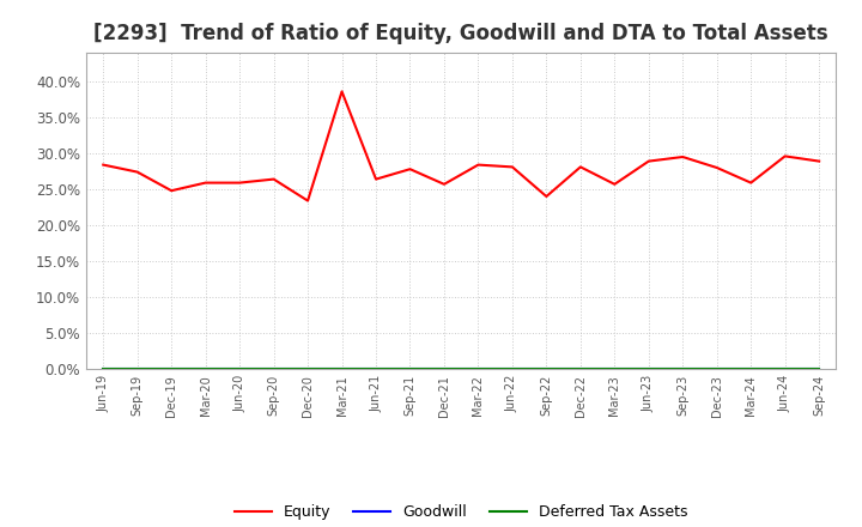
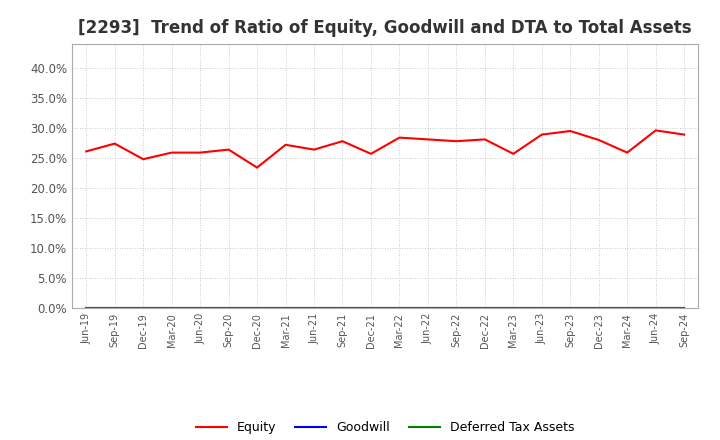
Equity/Jun-19: 28.4% -> 26.1%
Equity/Mar-21: 38.6% -> 27.2%
Equity/Sep-22: 24.0% -> 27.8%
